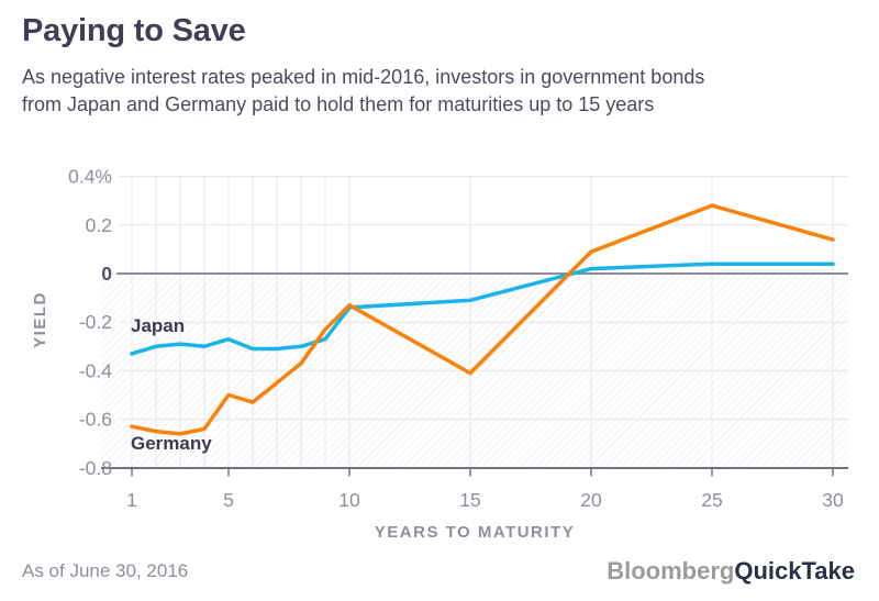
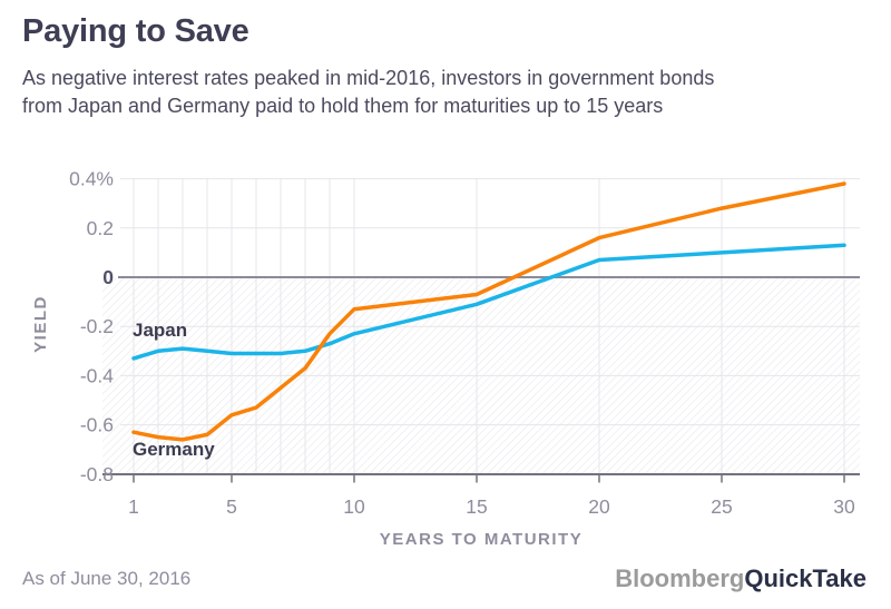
Japan/5: -0.27% -> -0.31%
Germany/5: -0.50% -> -0.56%
Japan/10: -0.14% -> -0.23%
Germany/15: -0.41% -> -0.07%
Japan/20: 0.02% -> 0.07%
Germany/20: 0.09% -> 0.16%
Japan/25: 0.04% -> 0.10%
Japan/30: 0.04% -> 0.13%
Germany/30: 0.14% -> 0.38%
